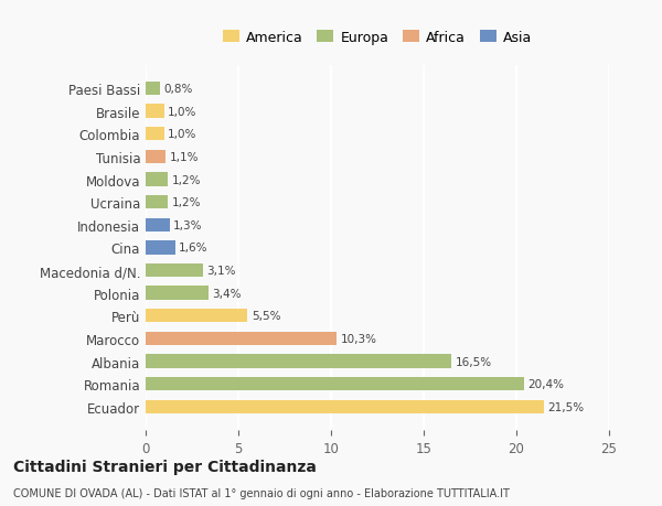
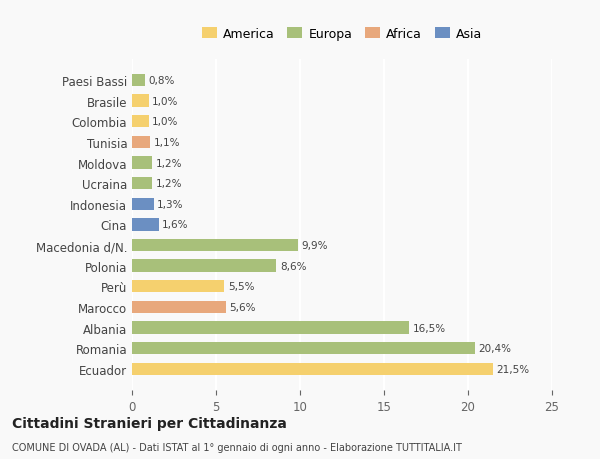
Macedonia d/N.: 3,1% -> 9,9%
Polonia: 3,4% -> 8,6%
Marocco: 10,3% -> 5,6%
